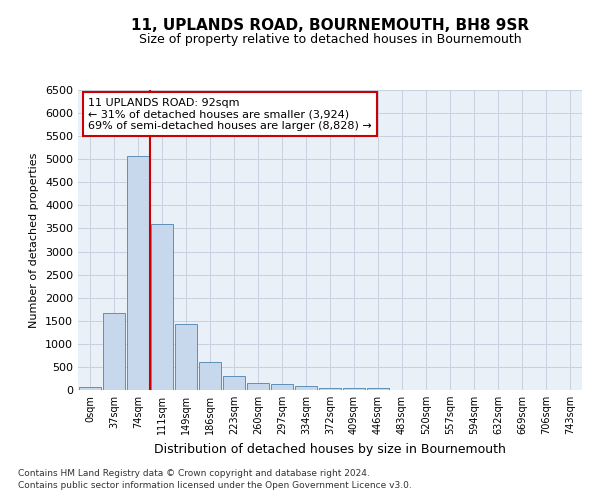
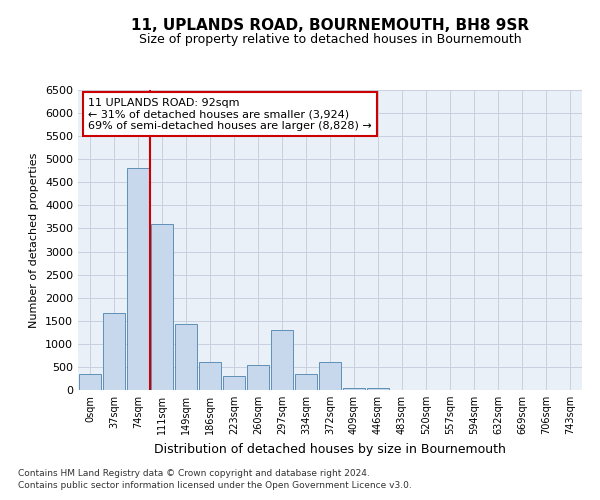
0sqm: 70 -> 350
74sqm: 5080 -> 4800
260sqm: 160 -> 550
297sqm: 120 -> 1300
334sqm: 100 -> 350
372sqm: 50 -> 600
